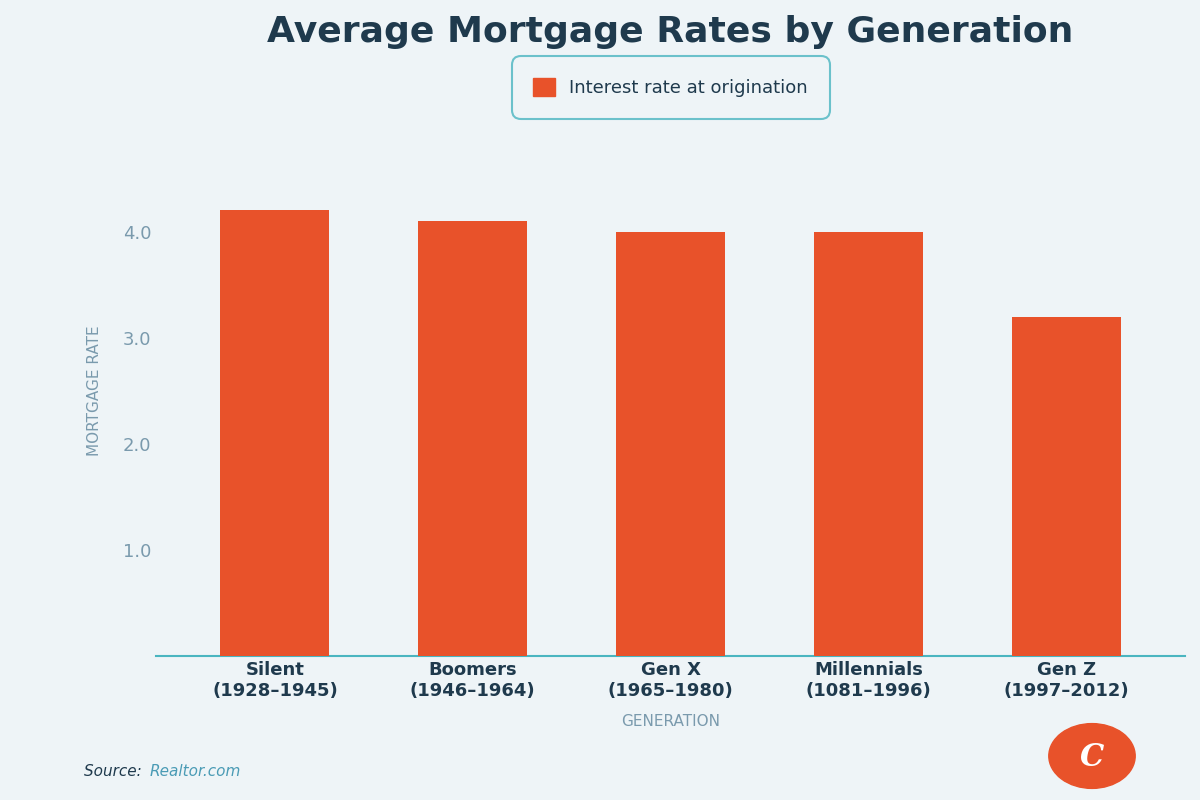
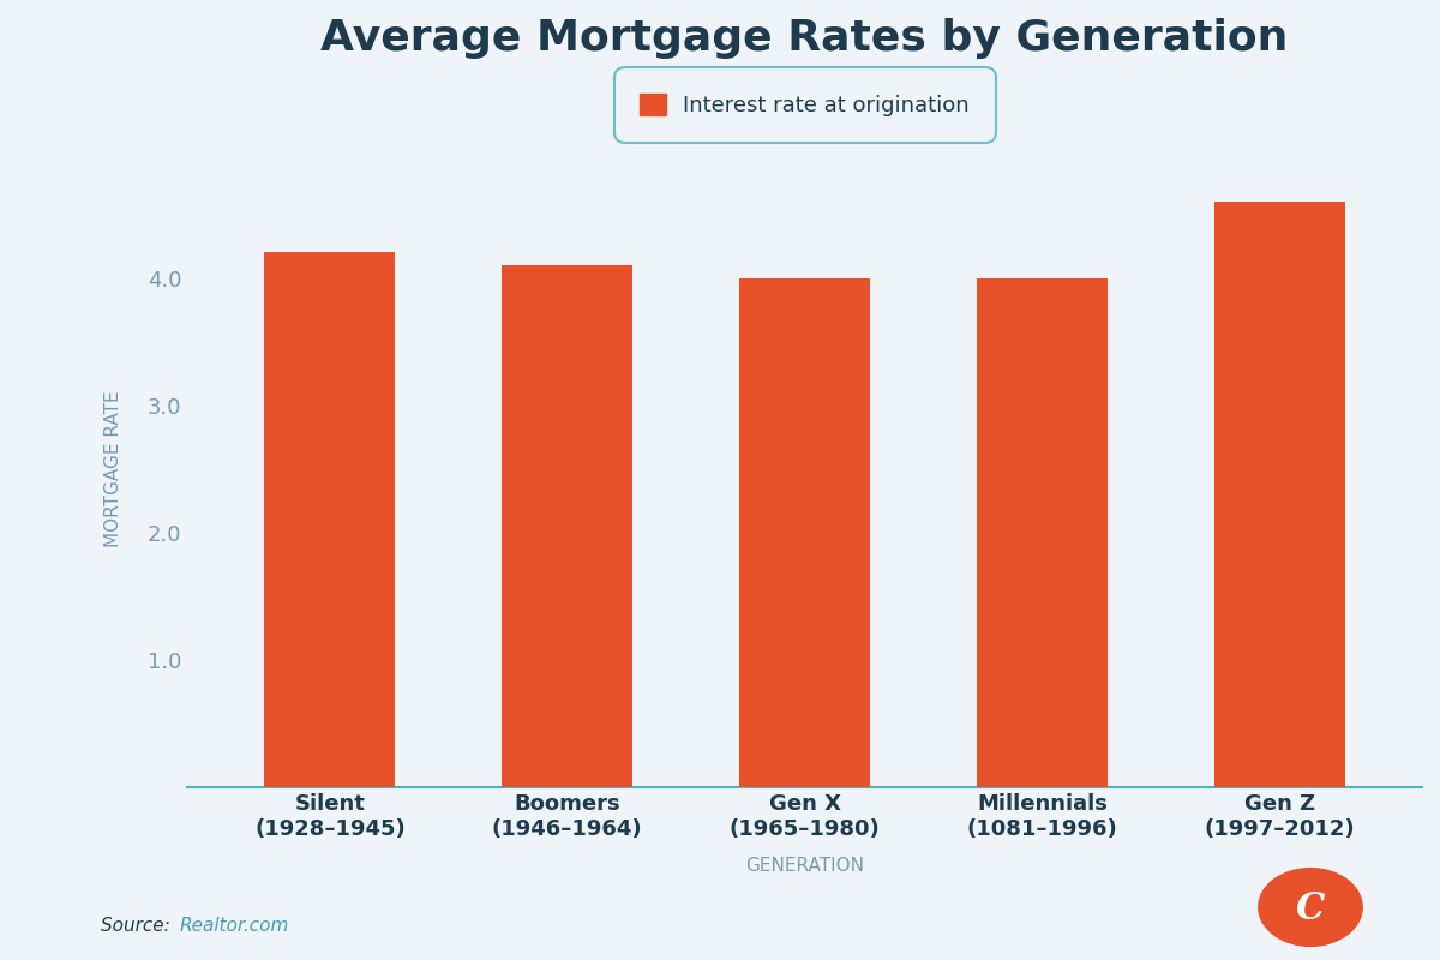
Gen Z (1997–2012): 3.2 -> 4.6
